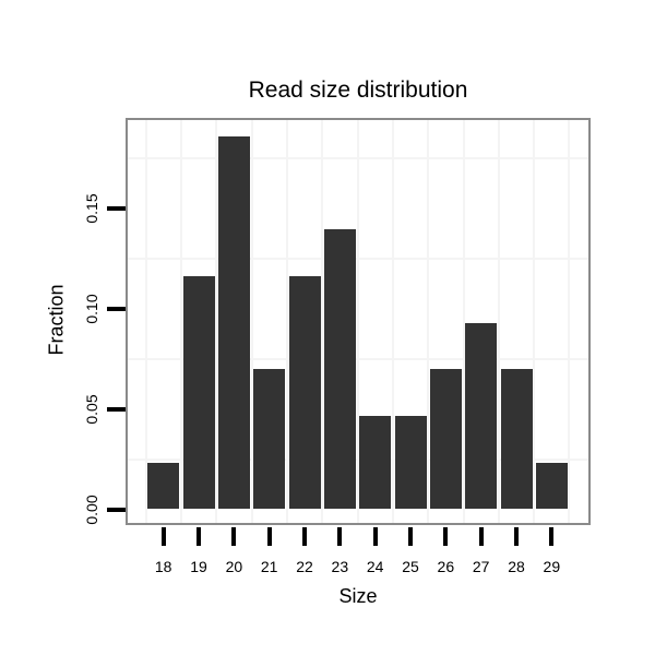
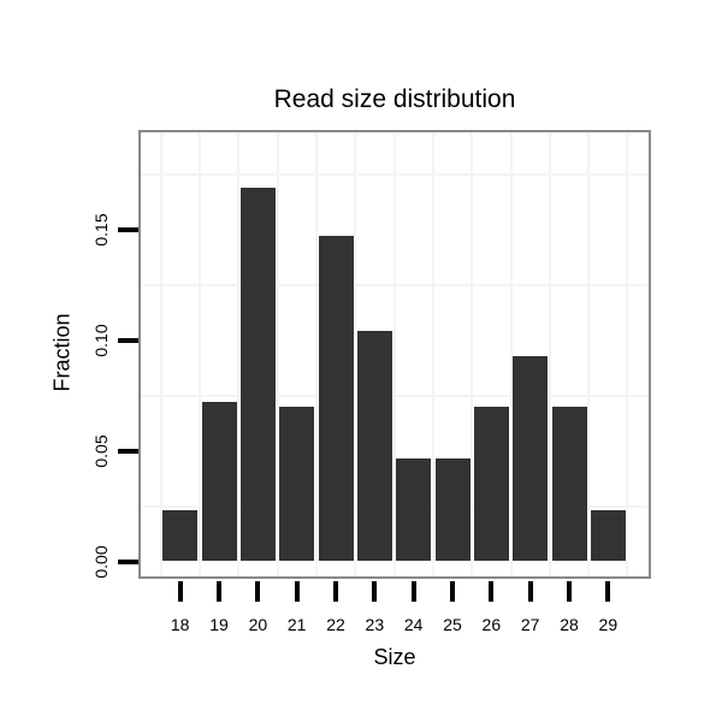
19: 0.116 -> 0.072
20: 0.186 -> 0.169
22: 0.116 -> 0.147
23: 0.140 -> 0.104
